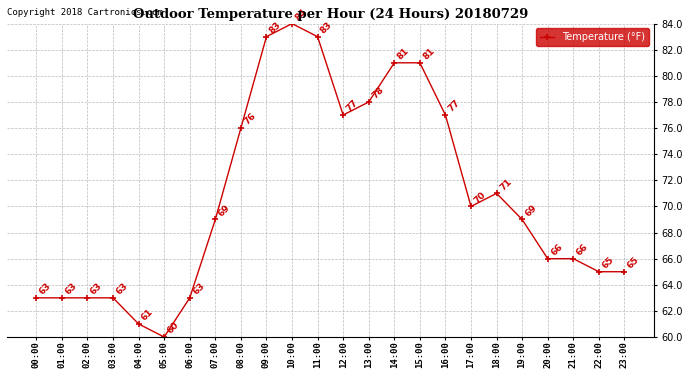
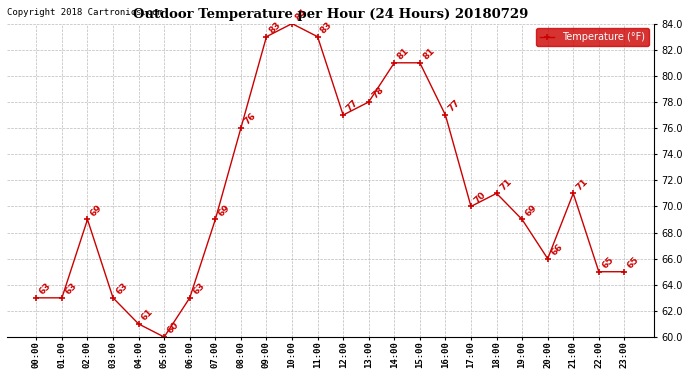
02:00: 63 -> 69
21:00: 66 -> 71
